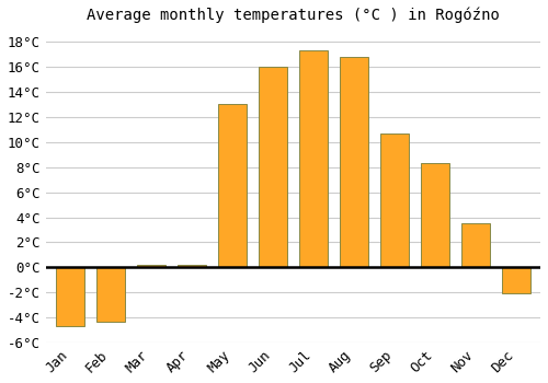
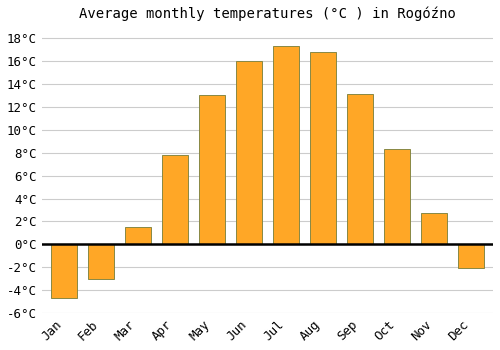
Feb: -4.3°C -> -3.0°C
Mar: 0.2°C -> 1.5°C
Apr: 0.2°C -> 7.8°C
Sep: 10.7°C -> 13.1°C
Nov: 3.5°C -> 2.7°C
